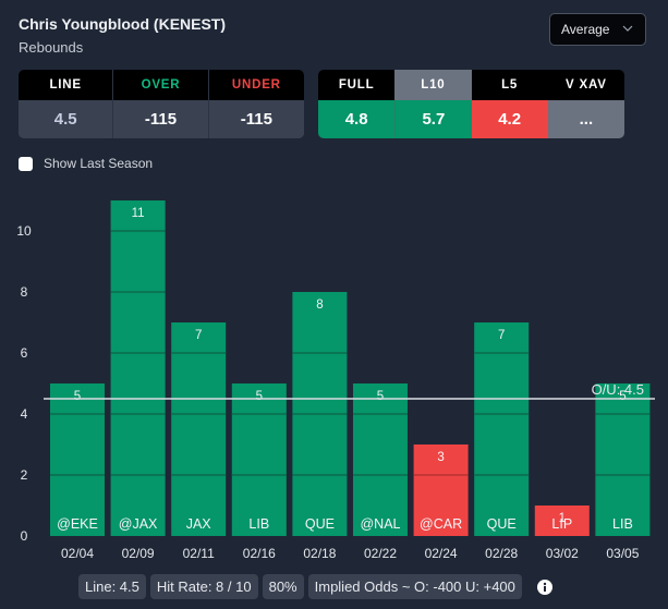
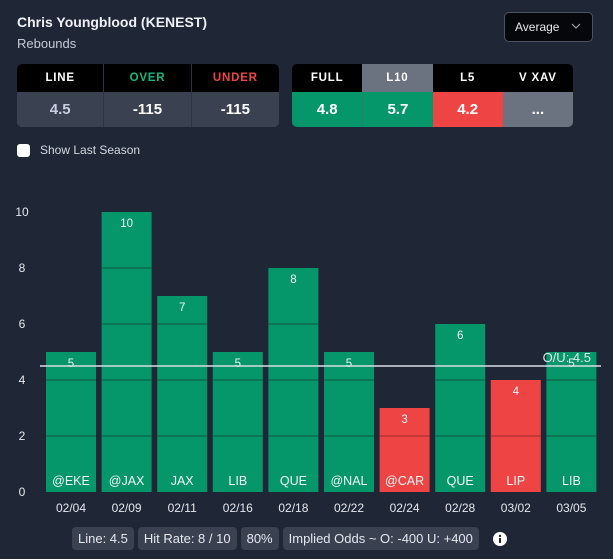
02/09: 11 -> 10
02/28: 7 -> 6
03/02: 1 -> 4
